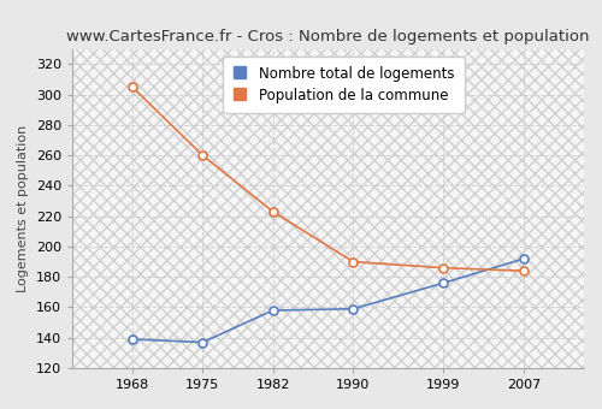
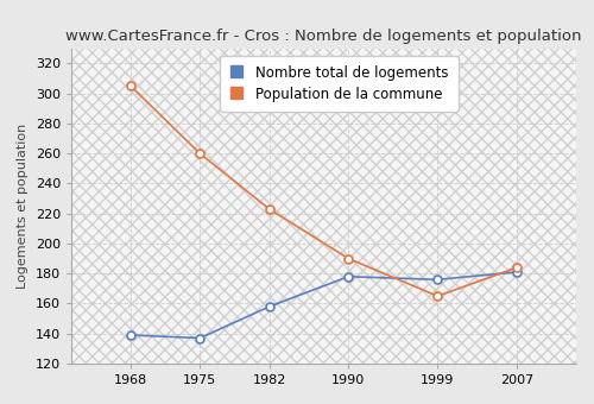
Nombre total de logements/1990: 159 -> 178
Population de la commune/1999: 186 -> 165
Nombre total de logements/2007: 192 -> 181
